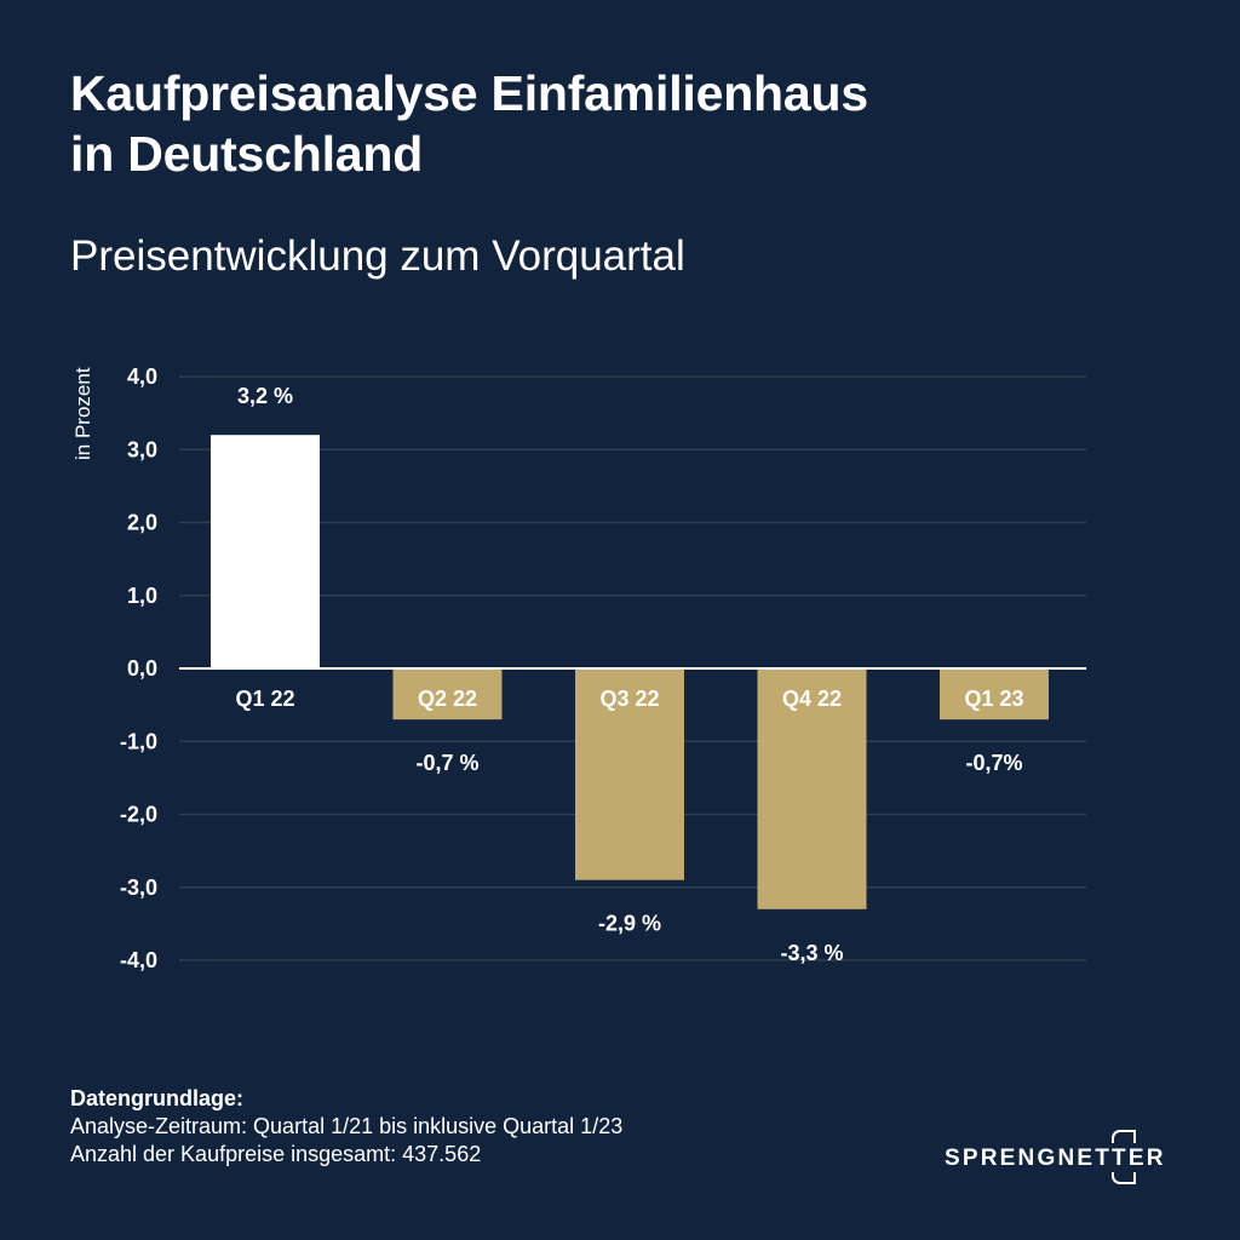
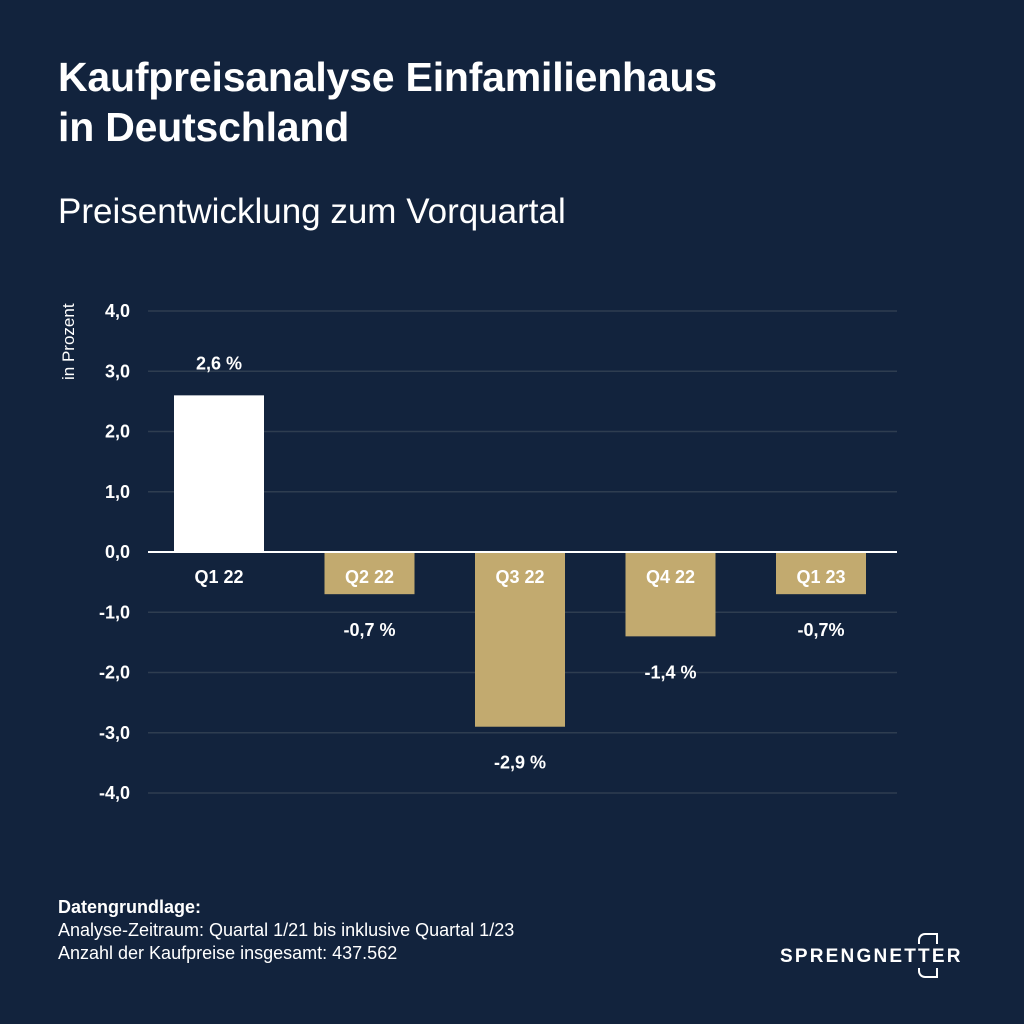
Q1 22: 3,2 -> 2,6
Q4 22: -3,3 -> -1,4
